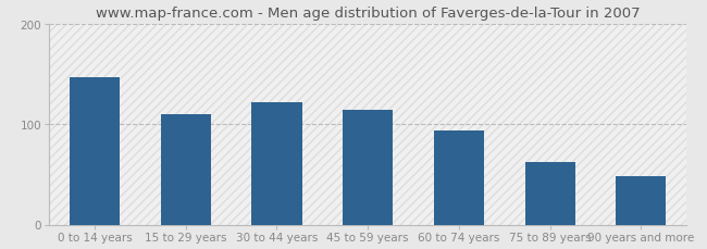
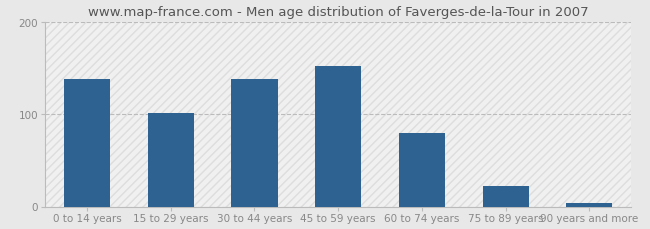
0 to 14 years: 146 -> 138
15 to 29 years: 110 -> 101
30 to 44 years: 122 -> 138
45 to 59 years: 114 -> 152
60 to 74 years: 94 -> 80
75 to 89 years: 62 -> 22
90 years and more: 48 -> 4
